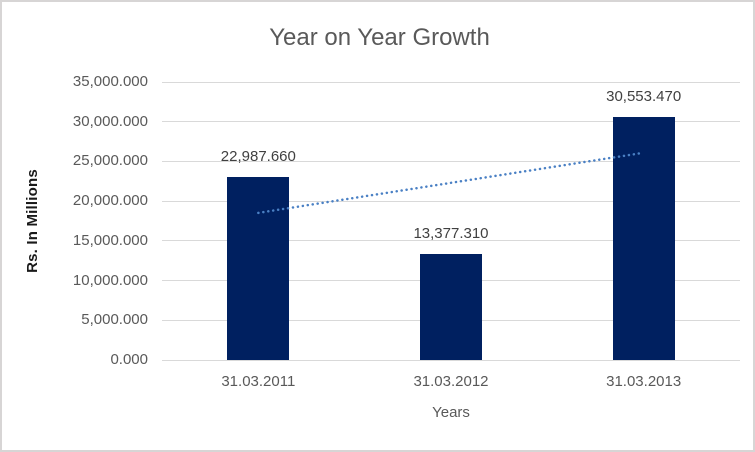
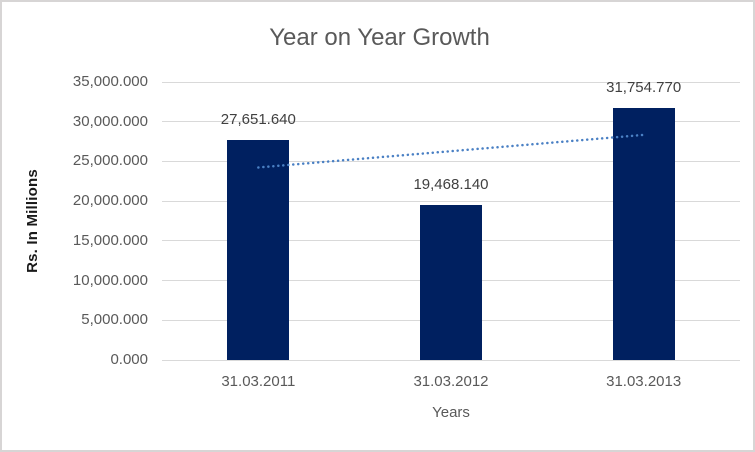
31.03.2011: 22,987.660 -> 27,651.640
31.03.2012: 13,377.310 -> 19,468.140
31.03.2013: 30,553.470 -> 31,754.770
